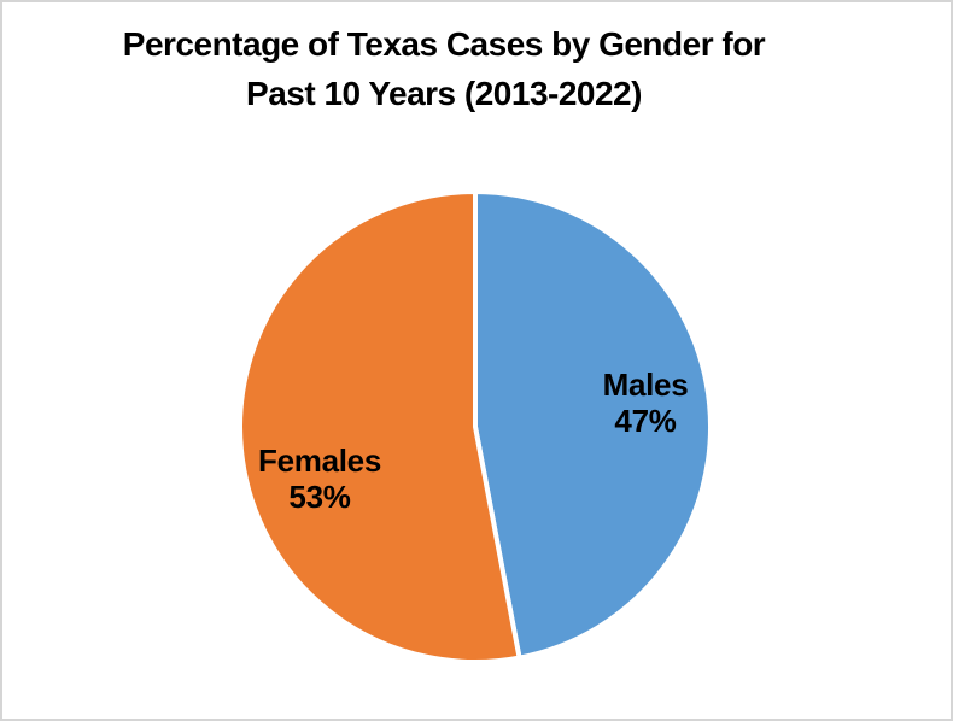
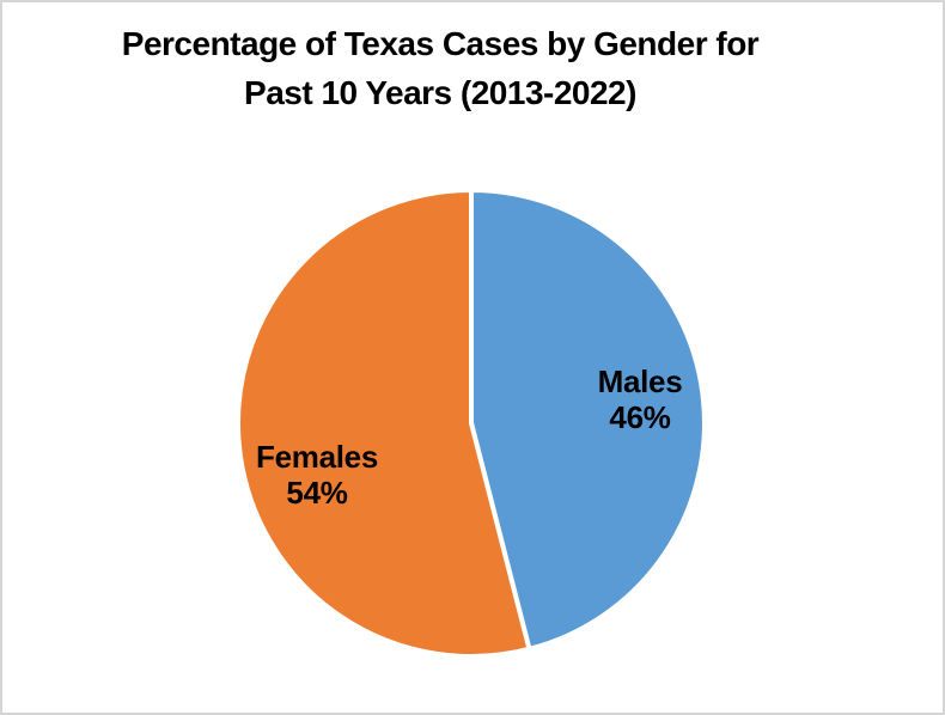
Males: 47% -> 46%
Females: 53% -> 54%
